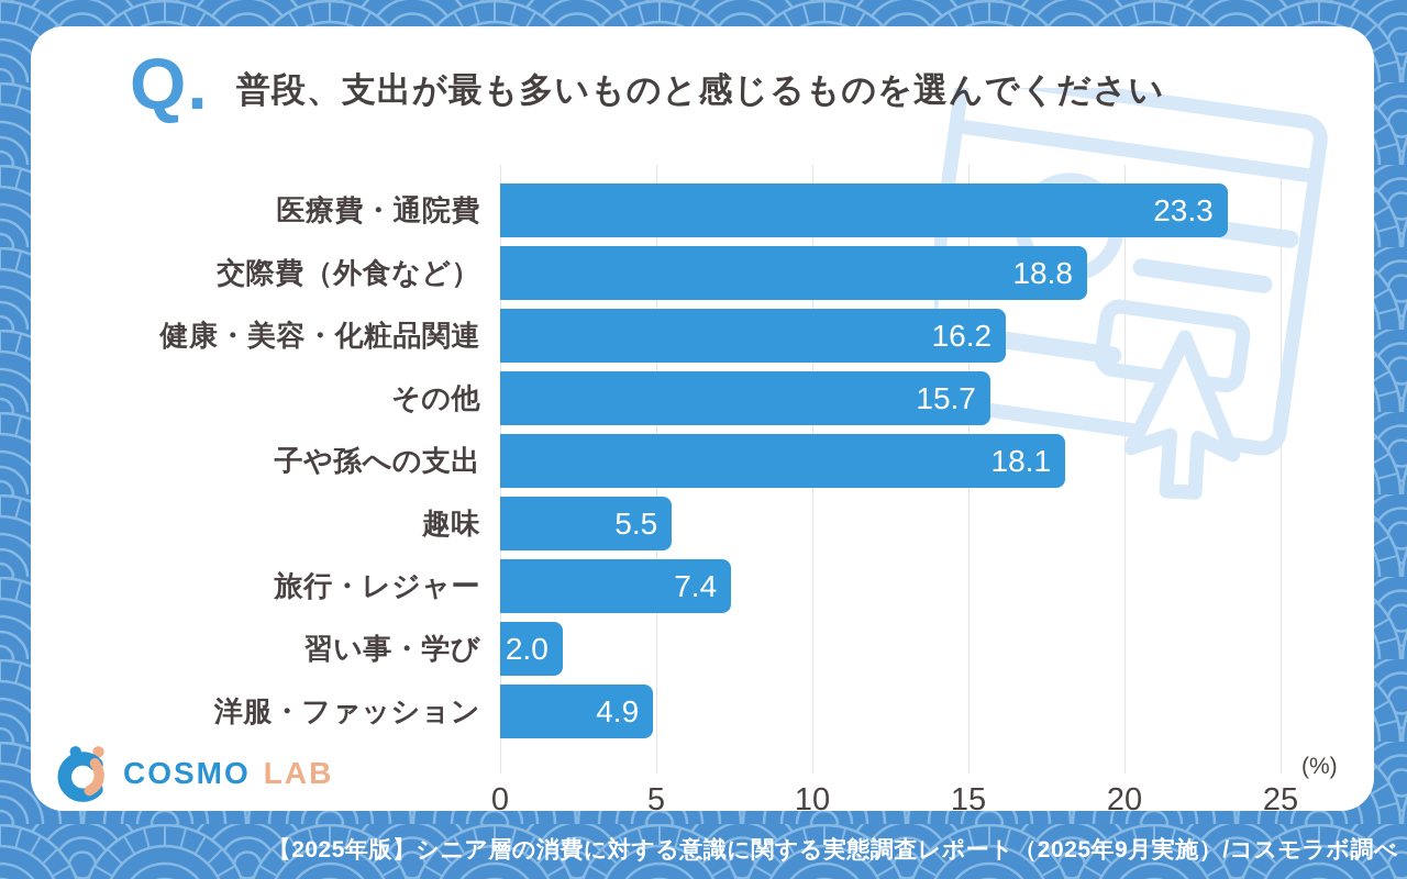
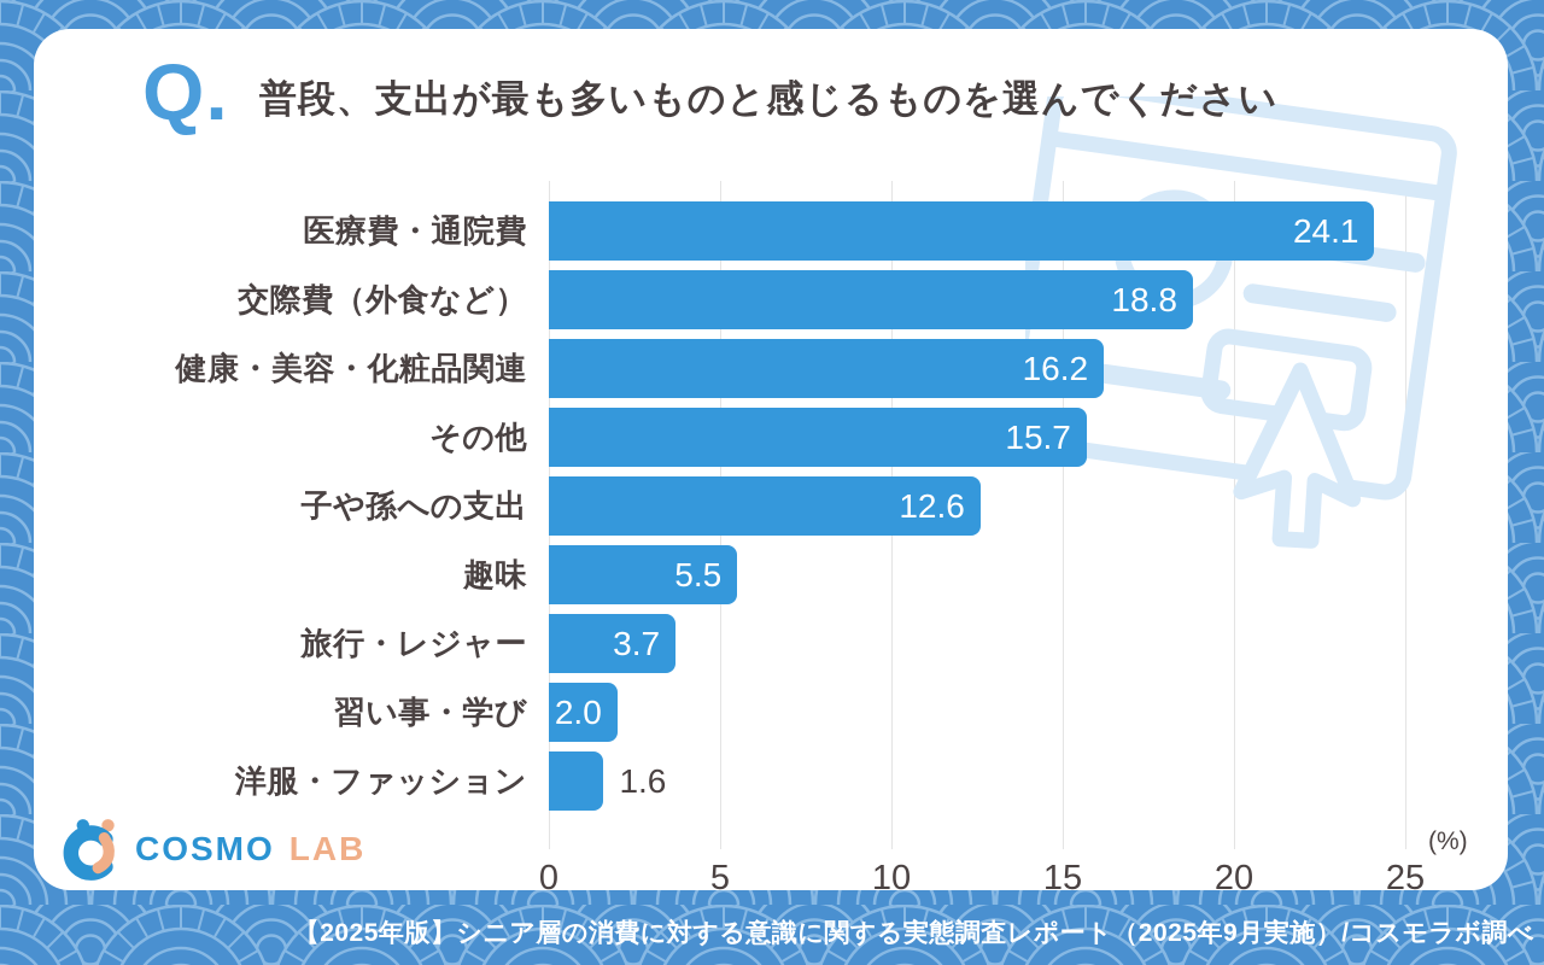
医療費・通院費: 23.3 -> 24.1
子や孫への支出: 18.1 -> 12.6
旅行・レジャー: 7.4 -> 3.7
洋服・ファッション: 4.9 -> 1.6
